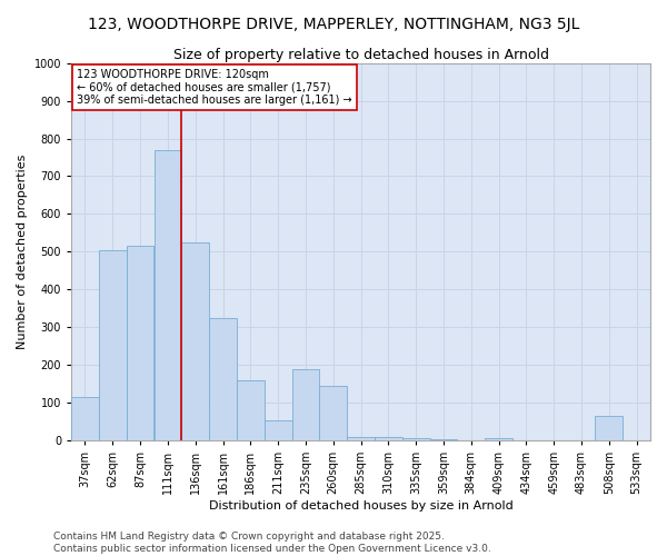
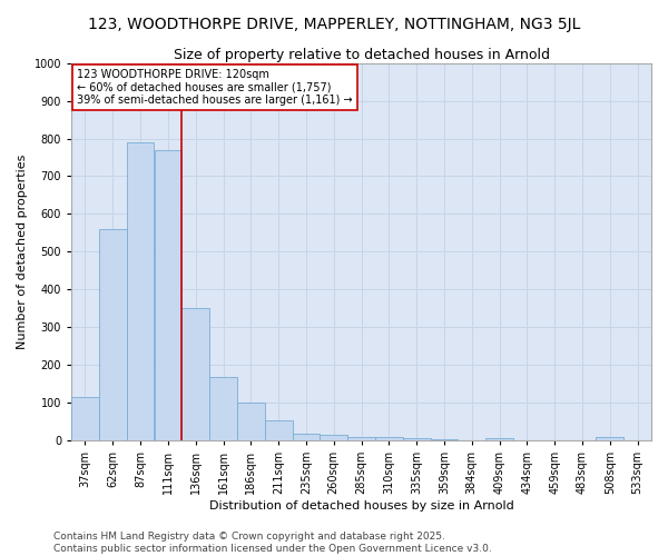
62sqm: 505 -> 560
87sqm: 515 -> 790
136sqm: 525 -> 350
161sqm: 325 -> 168
186sqm: 160 -> 100
235sqm: 190 -> 18
260sqm: 145 -> 14
508sqm: 65 -> 8
